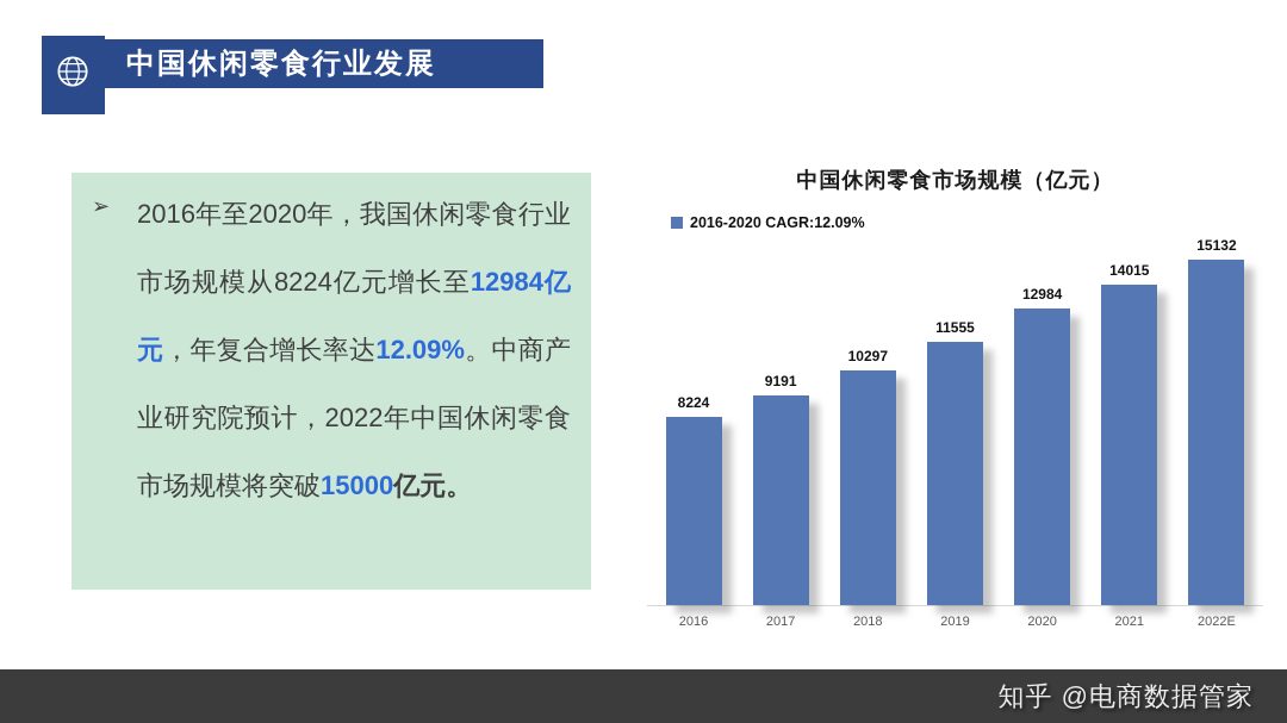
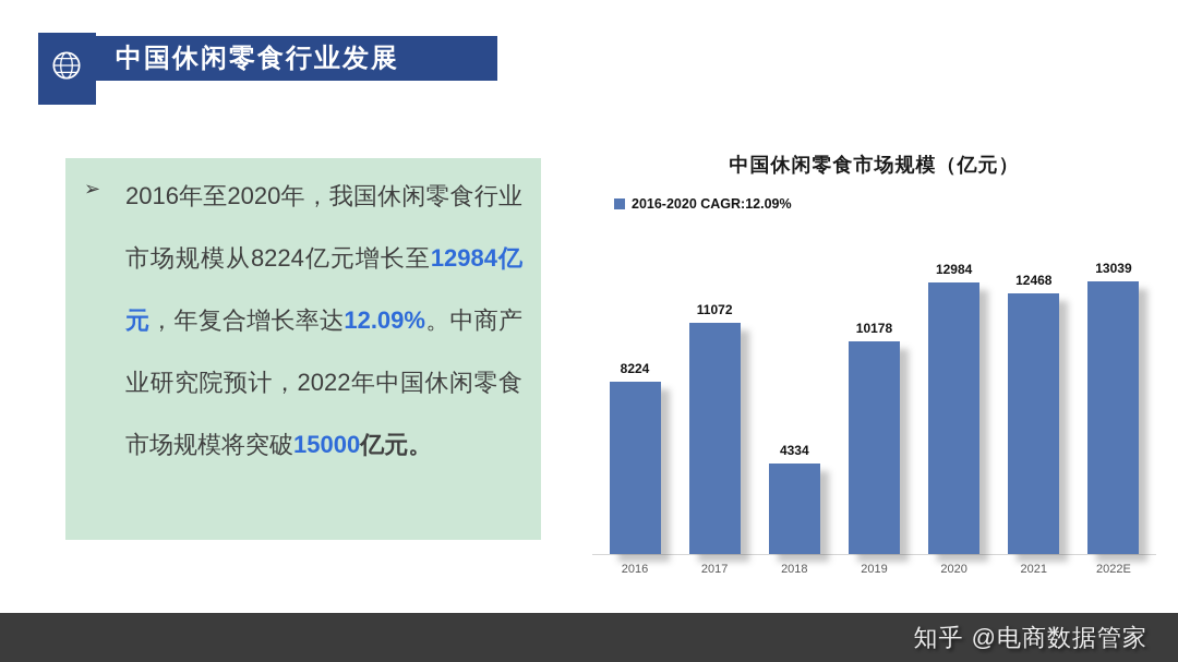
2017: 9191 -> 11072
2018: 10297 -> 4334
2019: 11555 -> 10178
2021: 14015 -> 12468
2022E: 15132 -> 13039
